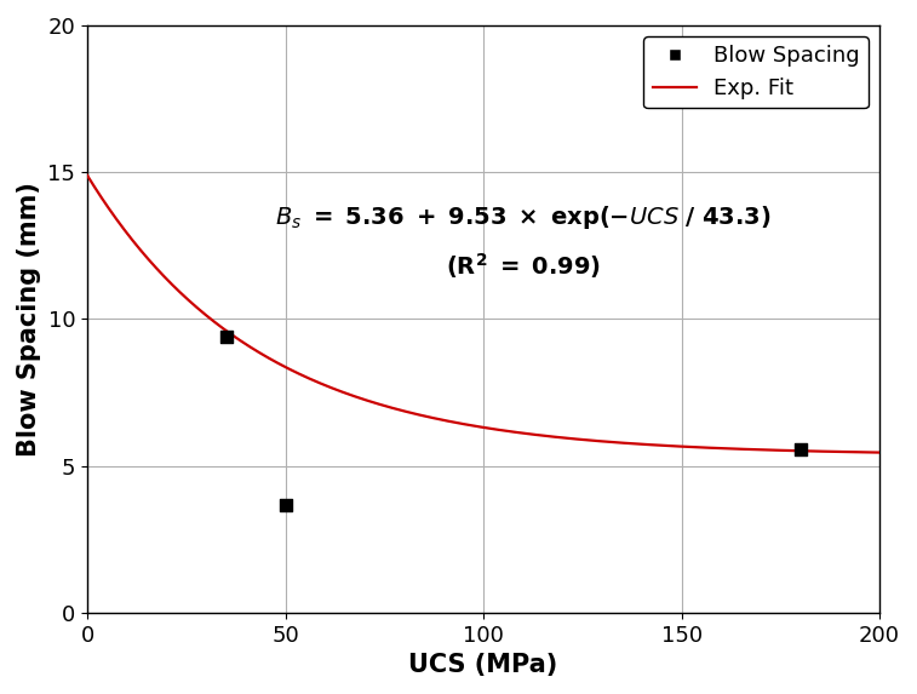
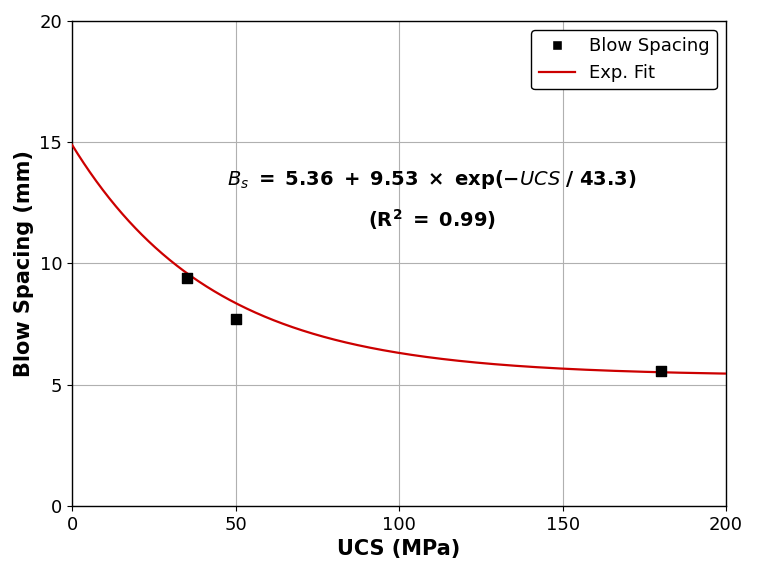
Blow Spacing/50: 3.65 -> 7.70
